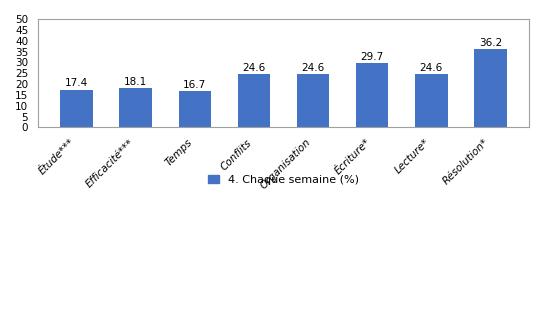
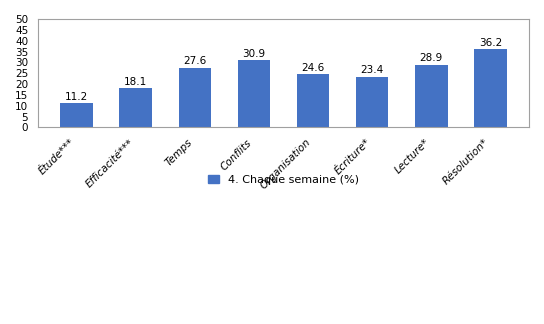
Étude***: 17.4 -> 11.2
Temps: 16.7 -> 27.6
Conflits: 24.6 -> 30.9
Écriture*: 29.7 -> 23.4
Lecture*: 24.6 -> 28.9
